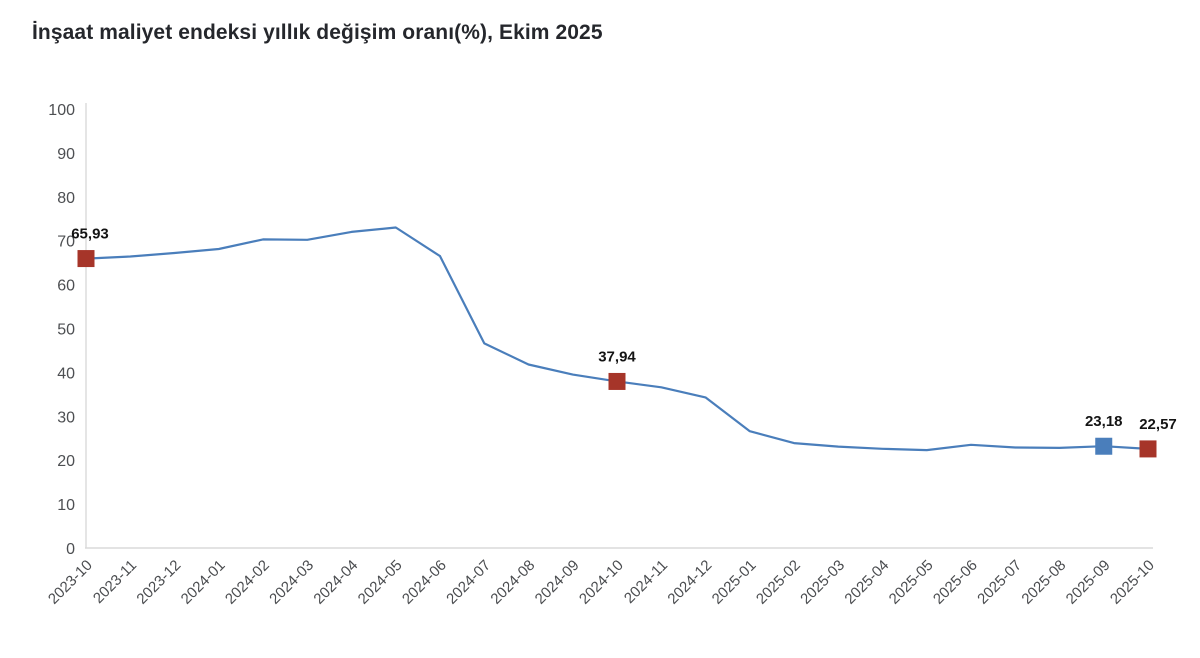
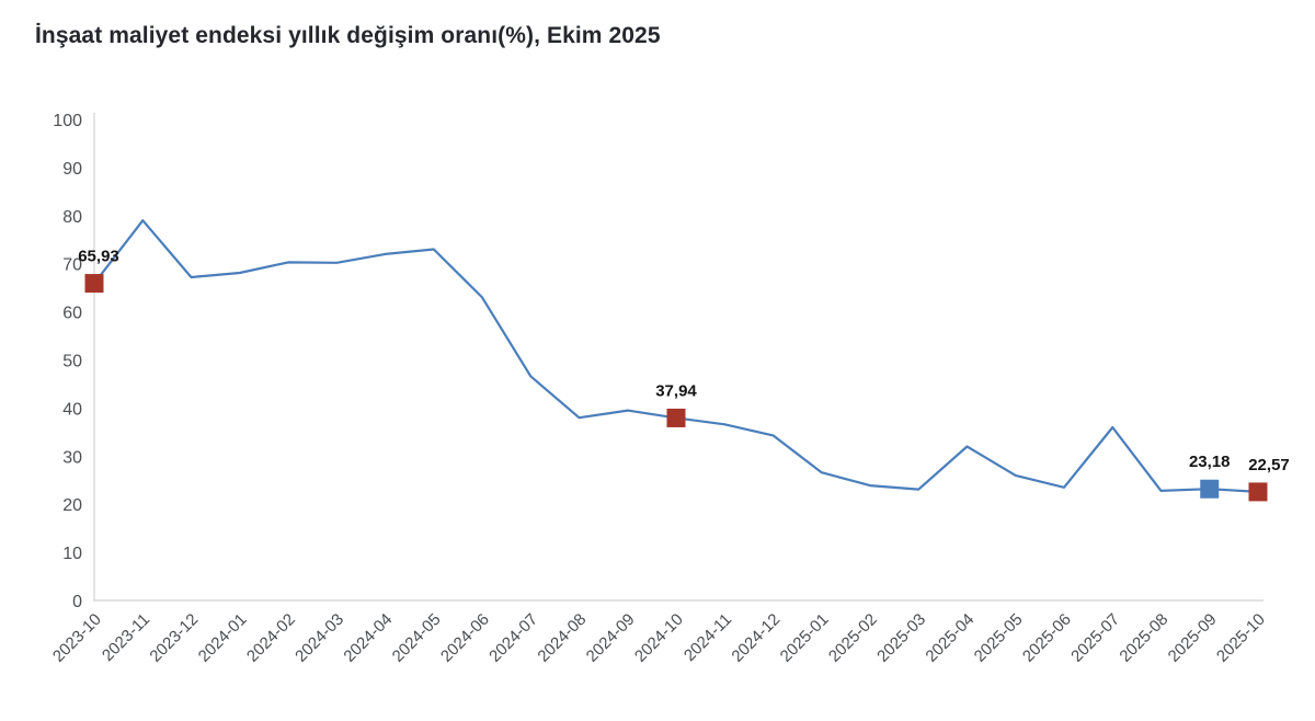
2023-11: 66 -> 79
2024-06: 66 -> 63
2024-08: 42 -> 38
2025-04: 23 -> 32
2025-05: 22 -> 26
2025-07: 23 -> 36
